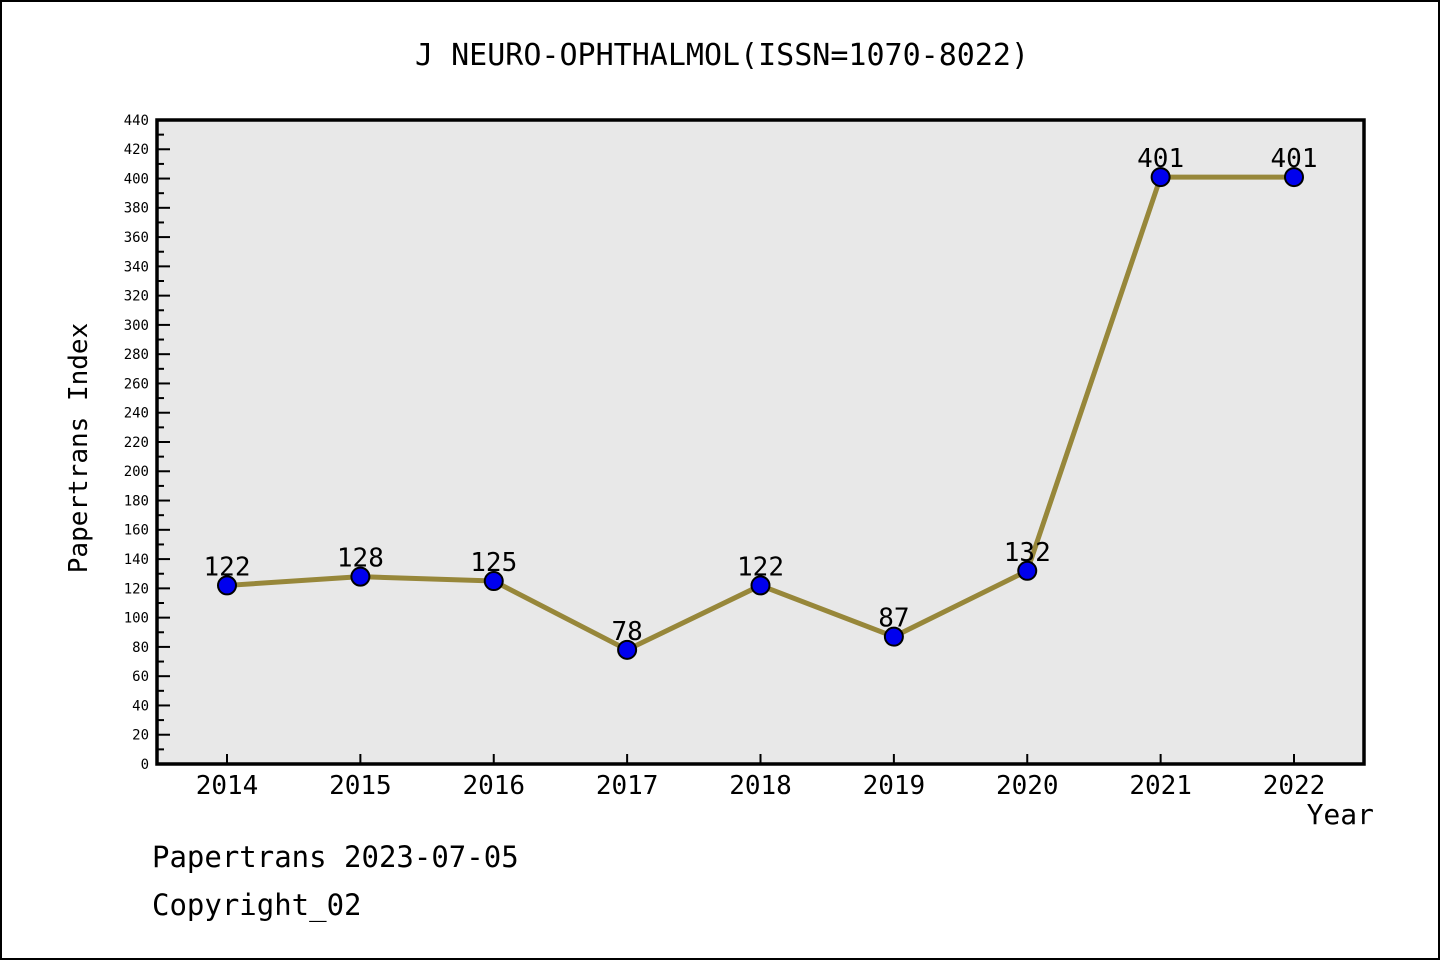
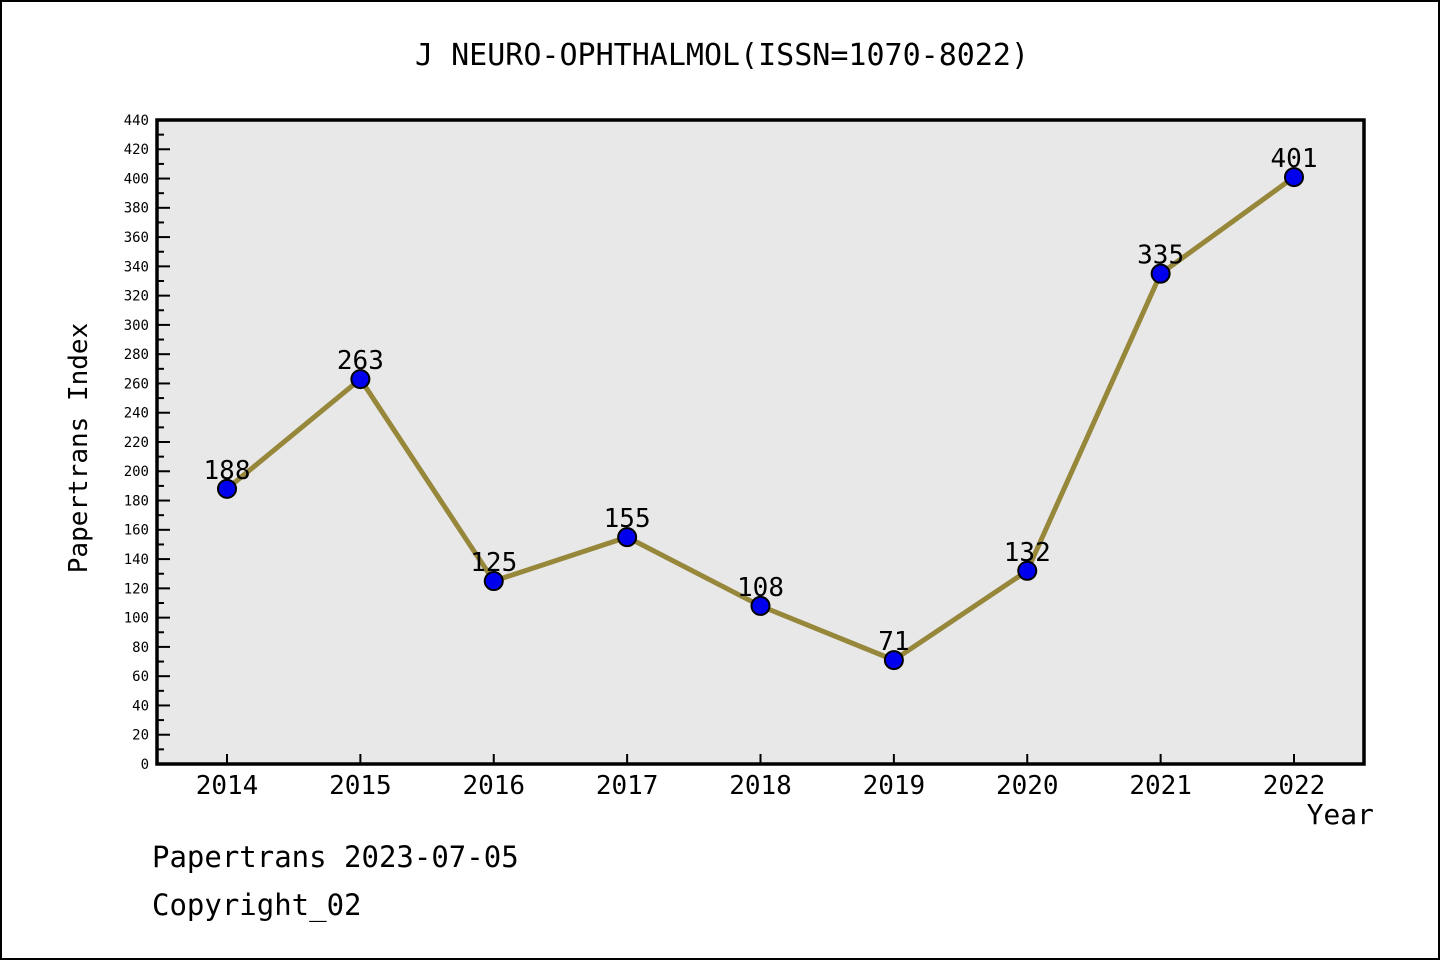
2014: 122 -> 188
2015: 128 -> 263
2017: 78 -> 155
2018: 122 -> 108
2019: 87 -> 71
2021: 401 -> 335
